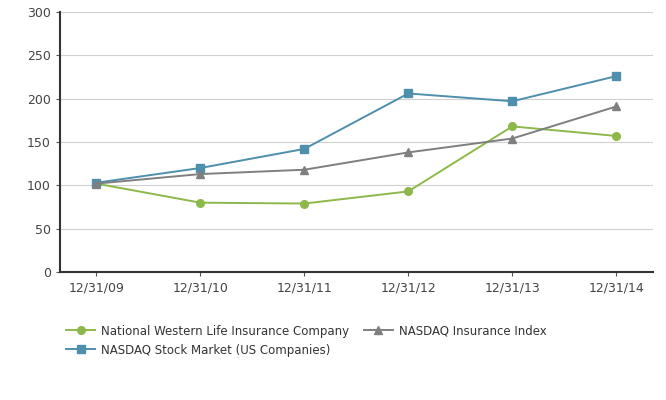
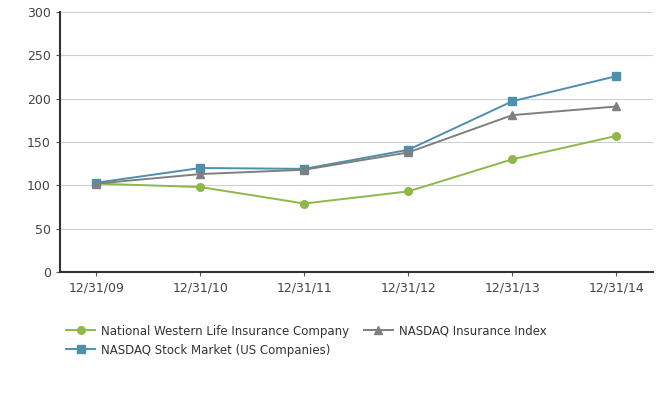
National Western Life Insurance Company/12/31/10: 80 -> 98
NASDAQ Stock Market (US Companies)/12/31/11: 142 -> 119
NASDAQ Stock Market (US Companies)/12/31/12: 206 -> 141
National Western Life Insurance Company/12/31/13: 168 -> 130
NASDAQ Insurance Index/12/31/13: 154 -> 181
